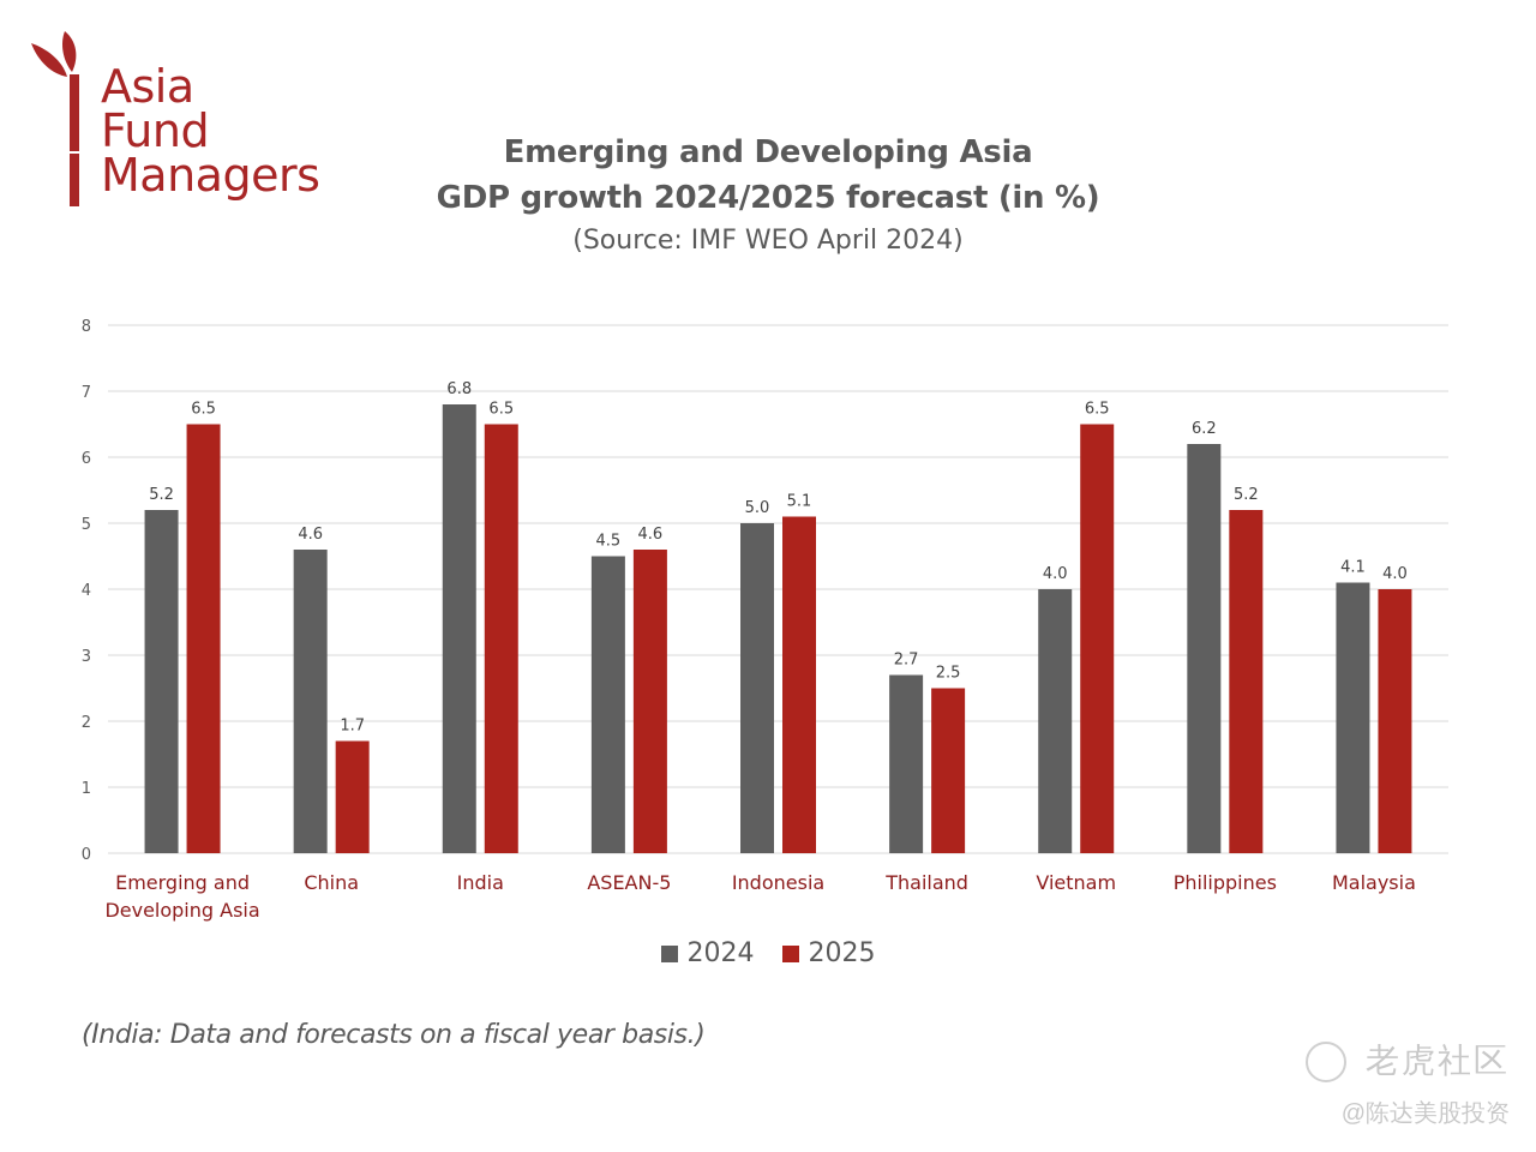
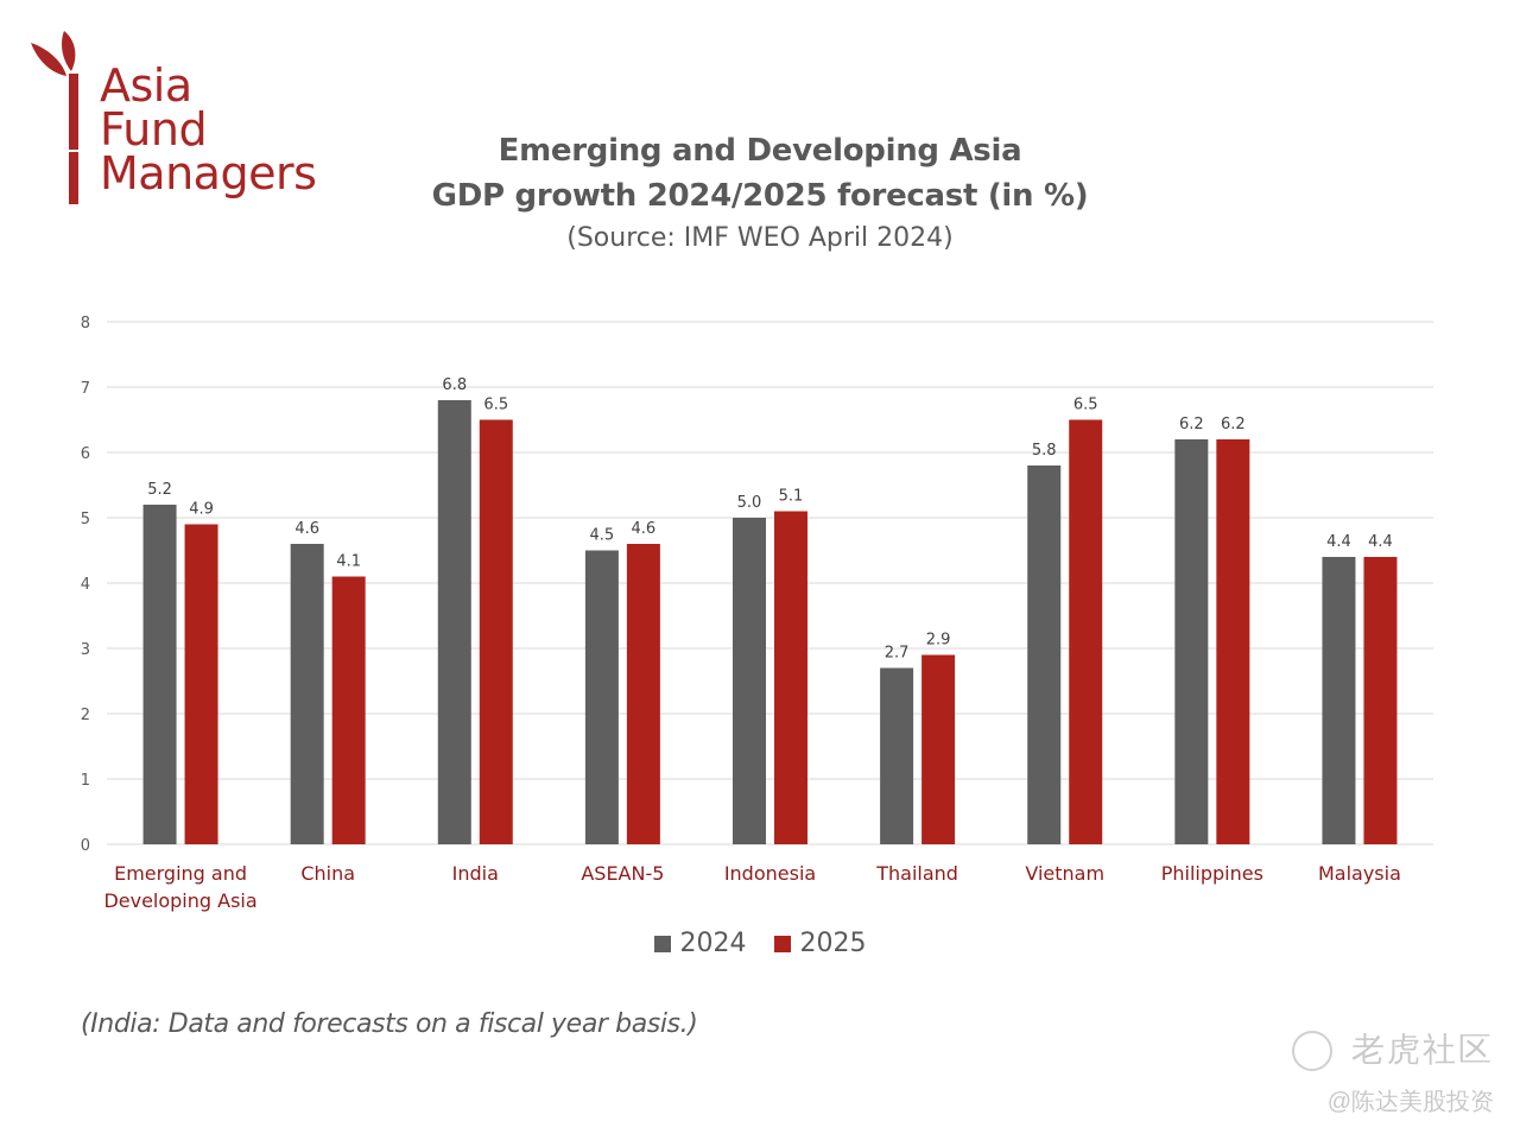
2025/Emerging and Developing Asia: 6.5 -> 4.9
2025/China: 1.7 -> 4.1
2025/Thailand: 2.5 -> 2.9
2024/Vietnam: 4.0 -> 5.8
2025/Philippines: 5.2 -> 6.2
2024/Malaysia: 4.1 -> 4.4
2025/Malaysia: 4.0 -> 4.4
